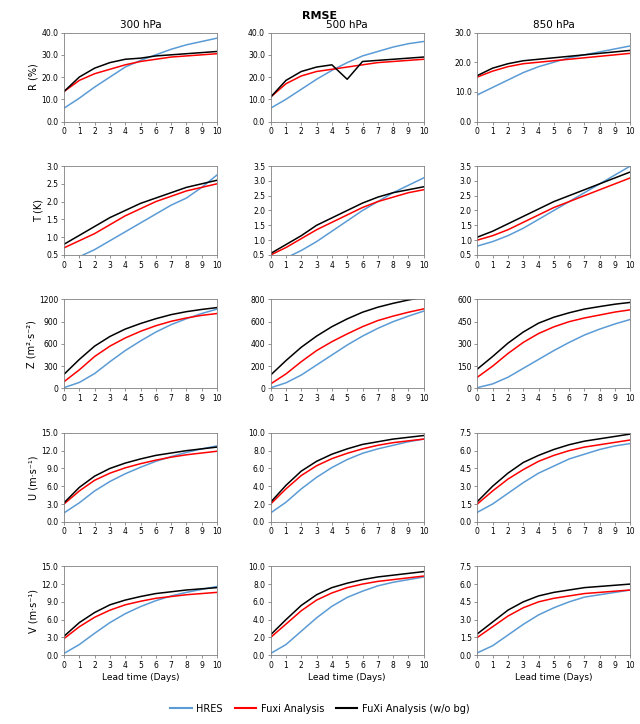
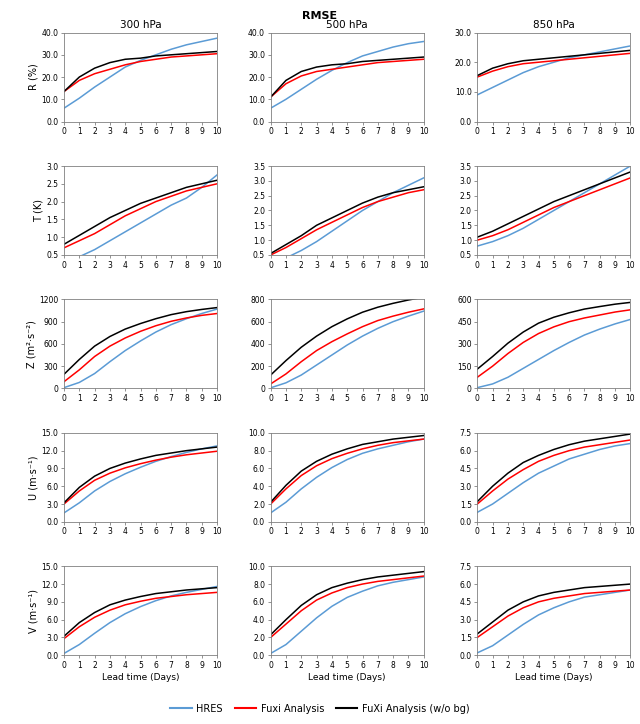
500 hPa/FuXi Analysis (w/o bg)/5: 19.0 -> 26.0
